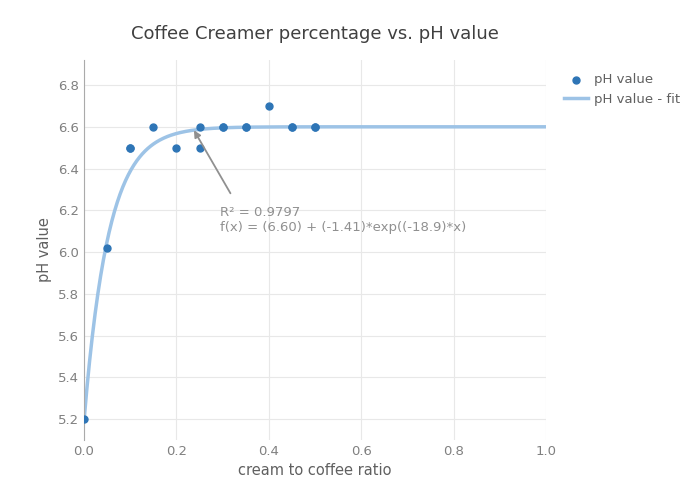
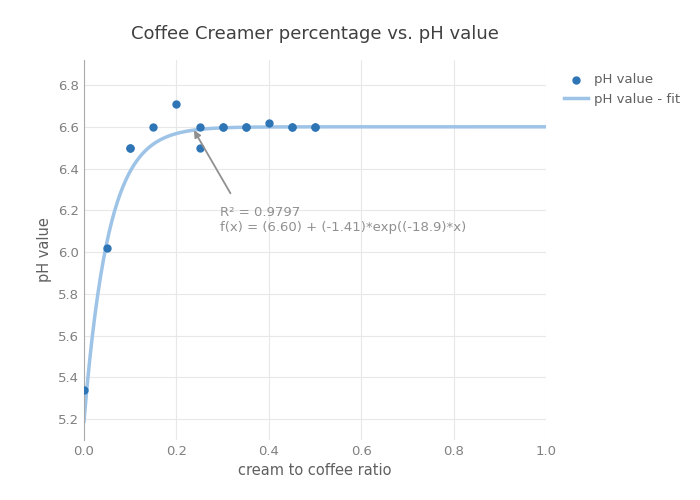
pH value/0.0: 5.20 -> 5.34
pH value/0.2: 6.50 -> 6.71
pH value/0.4: 6.70 -> 6.62
